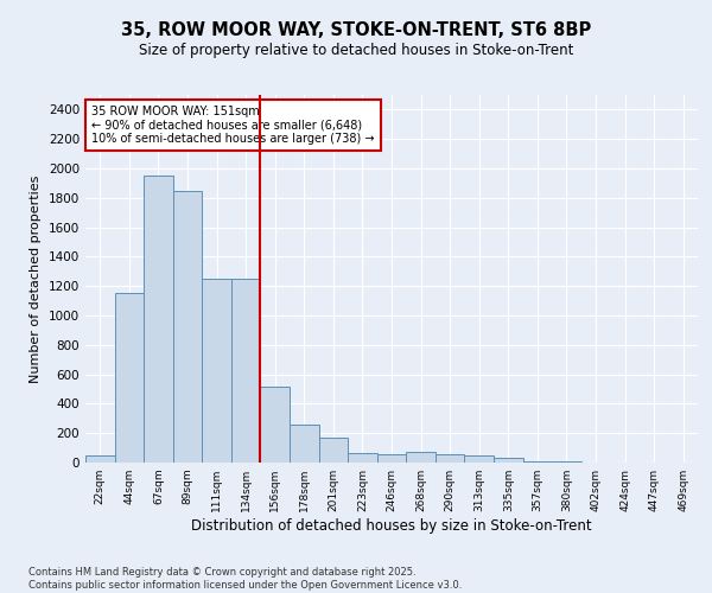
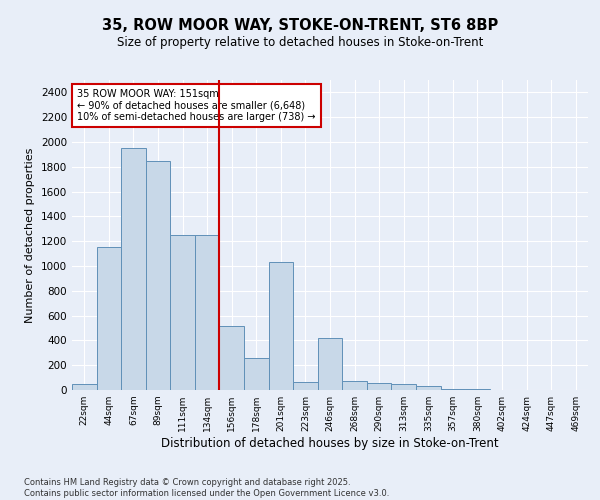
201sqm: 170 -> 1030
246sqm: 60 -> 420
